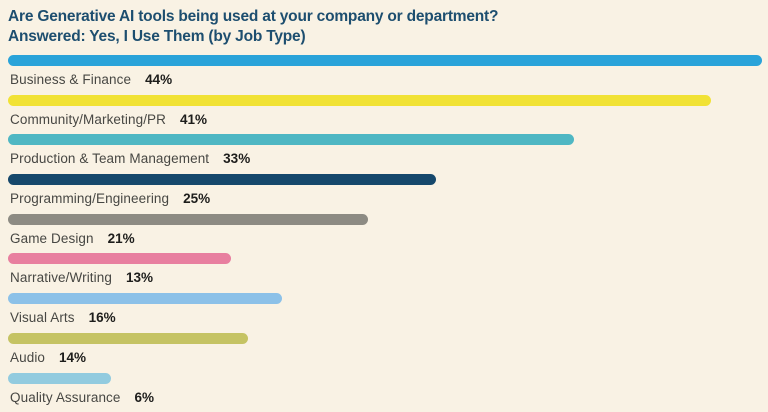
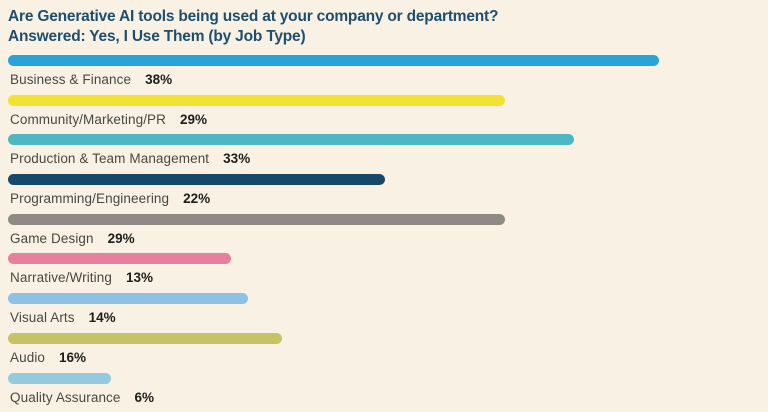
Business & Finance: 44% -> 38%
Community/Marketing/PR: 41% -> 29%
Programming/Engineering: 25% -> 22%
Game Design: 21% -> 29%
Visual Arts: 16% -> 14%
Audio: 14% -> 16%
